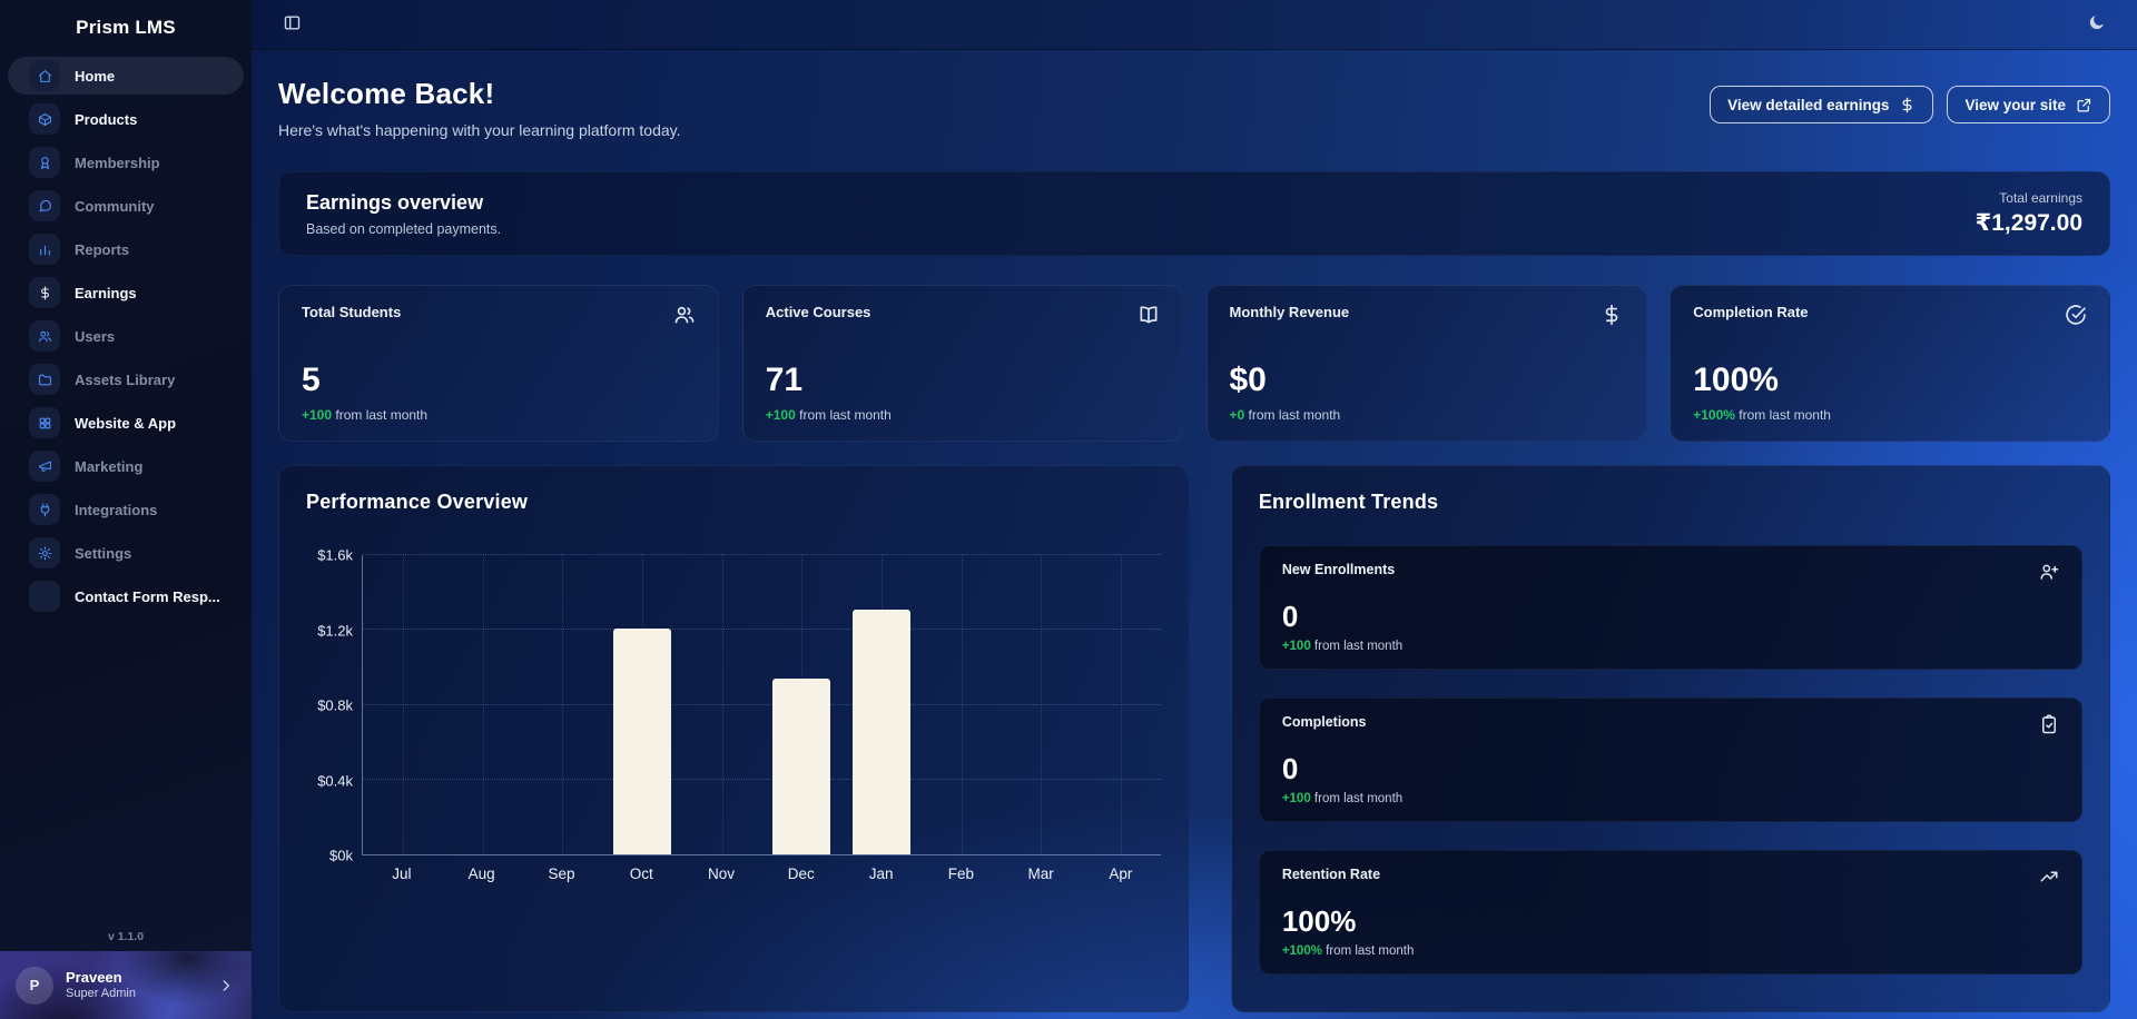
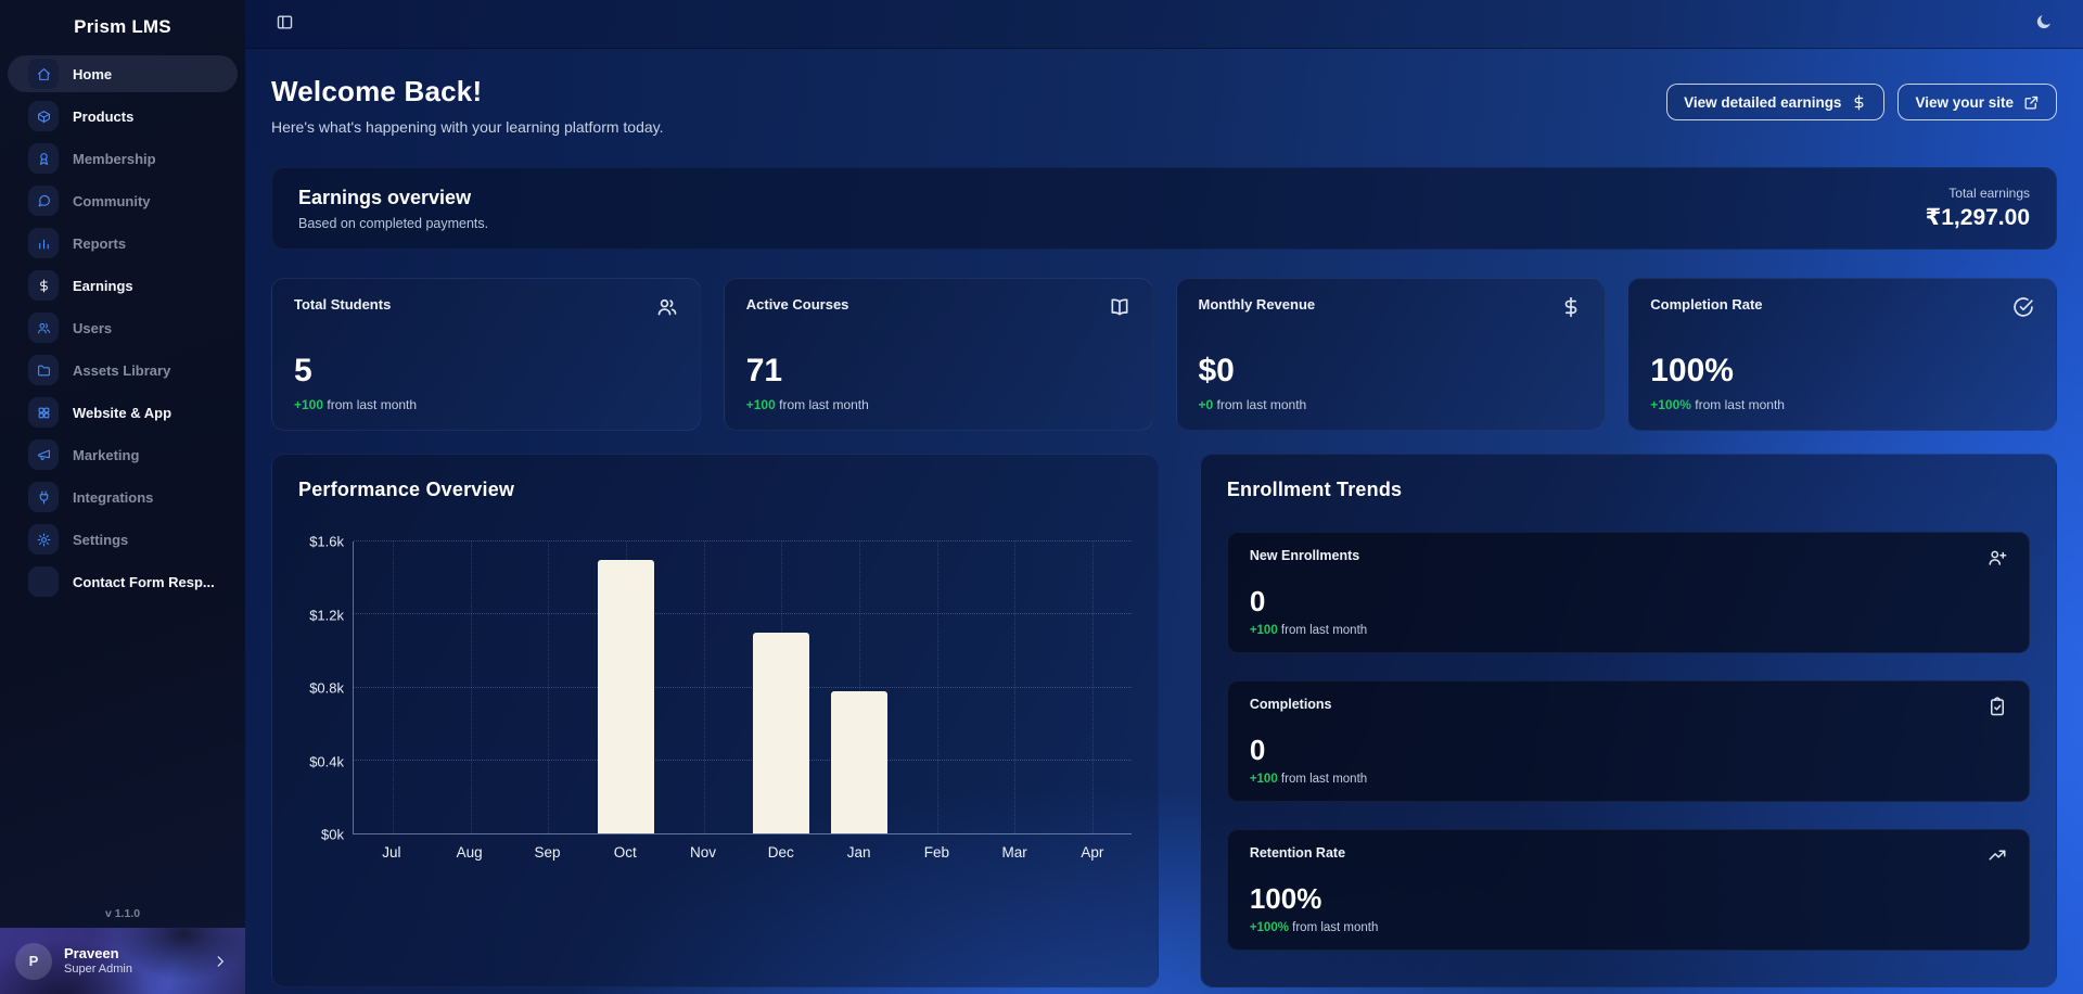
Oct: $1.21k -> $1.50k
Dec: $0.94k -> $1.10k
Jan: $1.31k -> $0.78k
